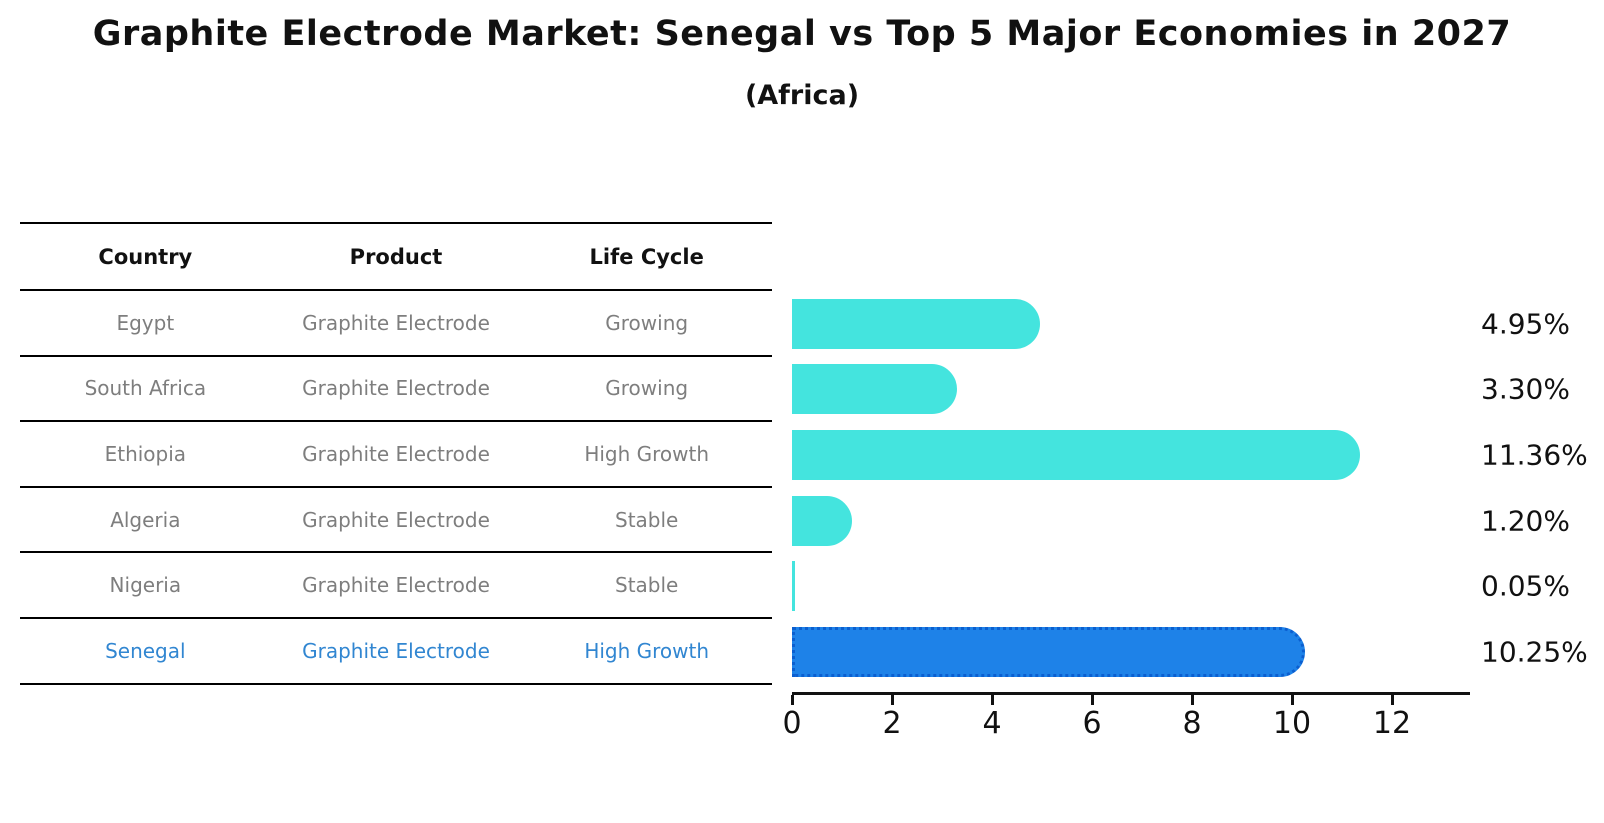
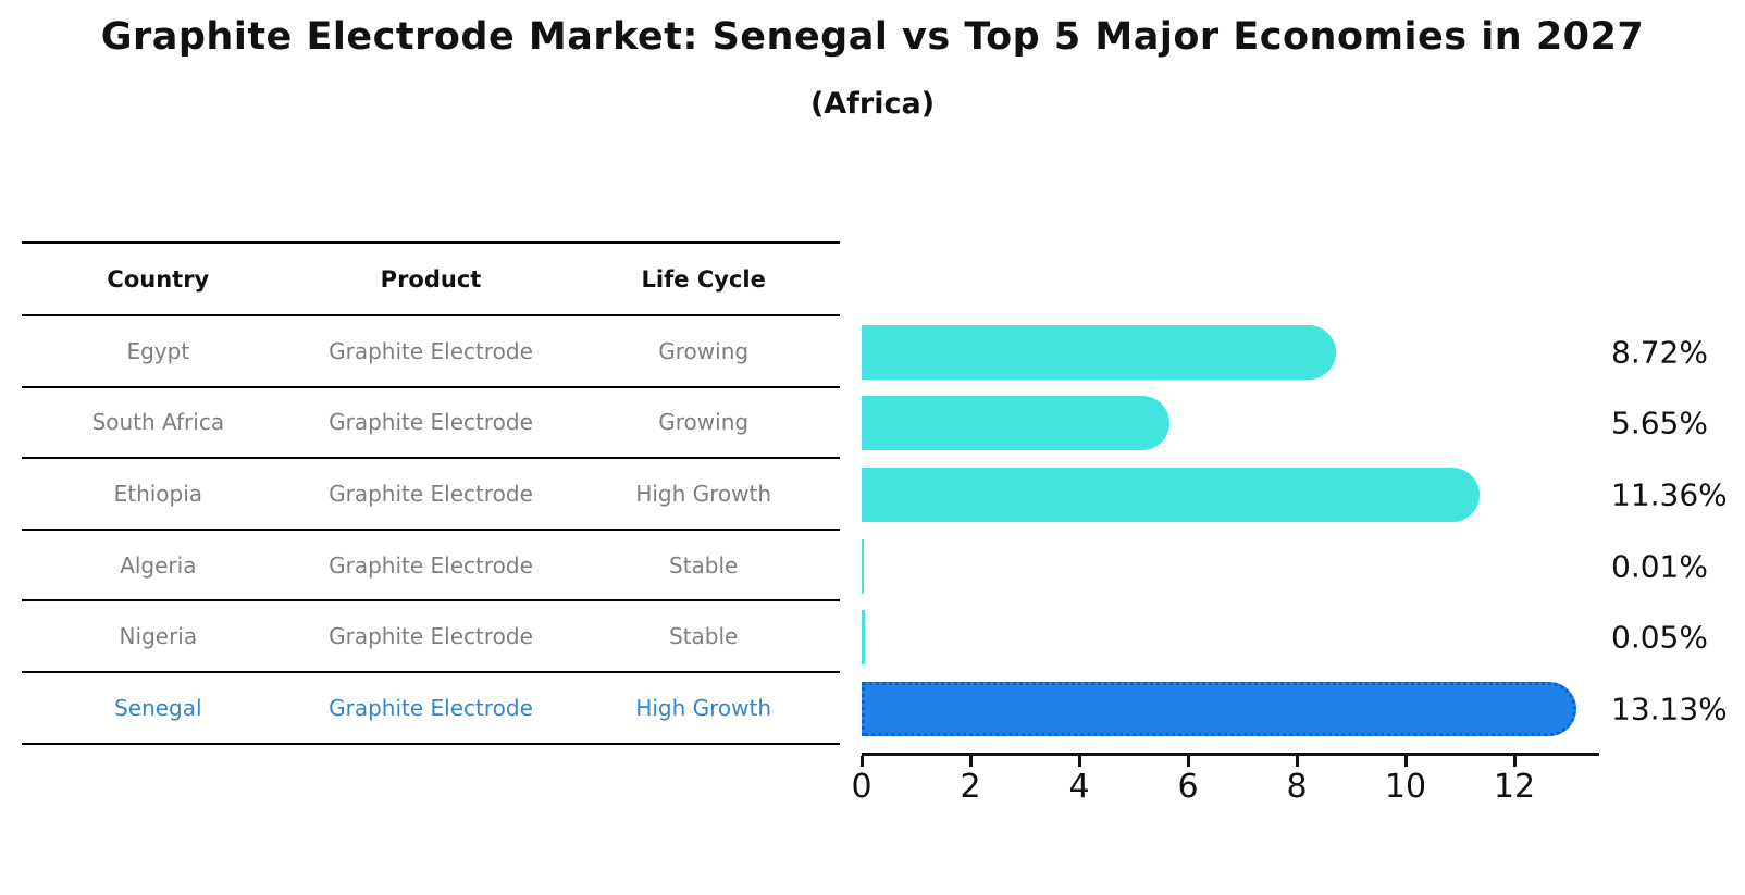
Egypt: 4.95% -> 8.72%
South Africa: 3.30% -> 5.65%
Algeria: 1.20% -> 0.01%
Senegal: 10.25% -> 13.13%
